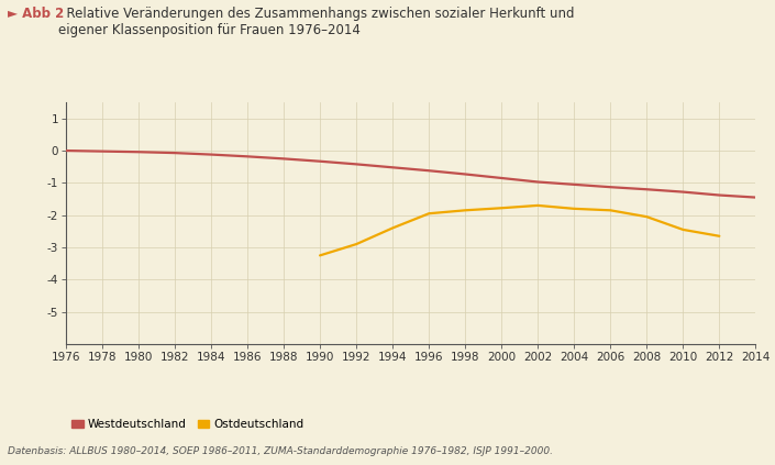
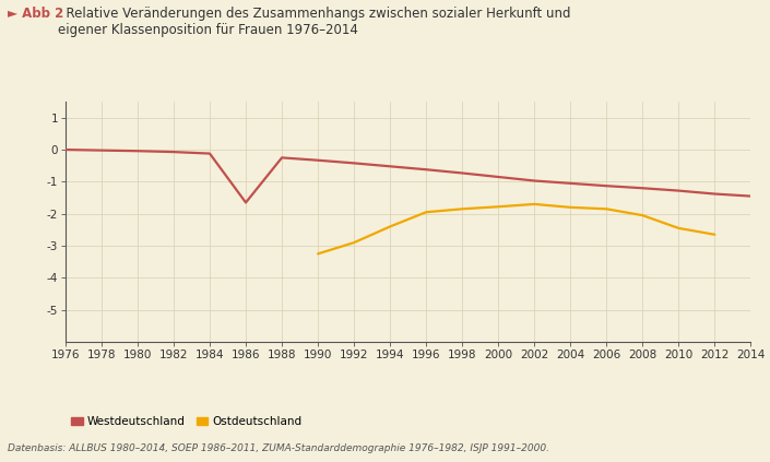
Westdeutschland/1986: -0.18 -> -1.65
